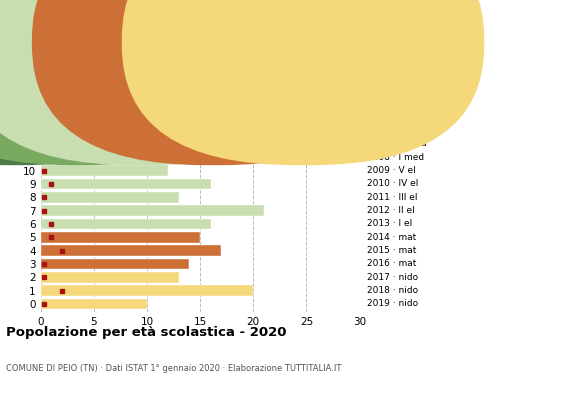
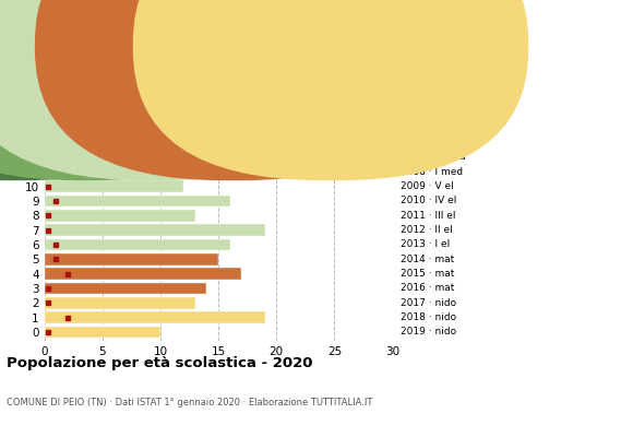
7: 21 -> 19
1: 20 -> 19
